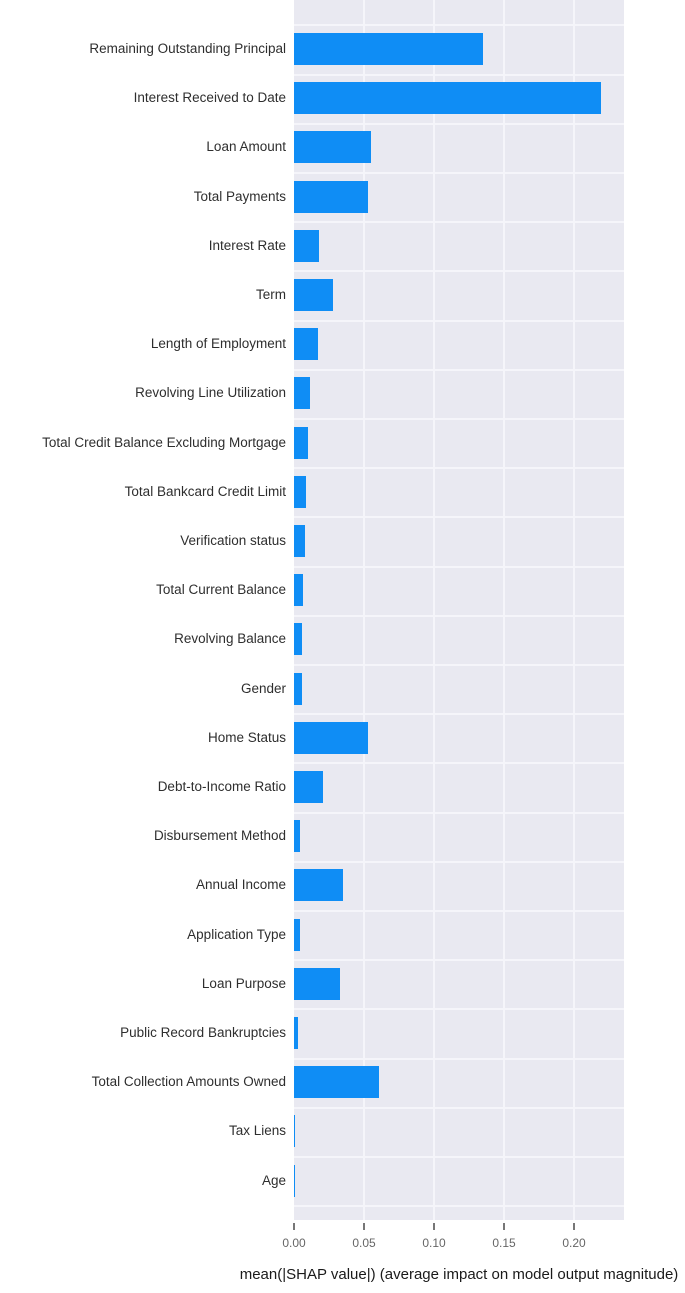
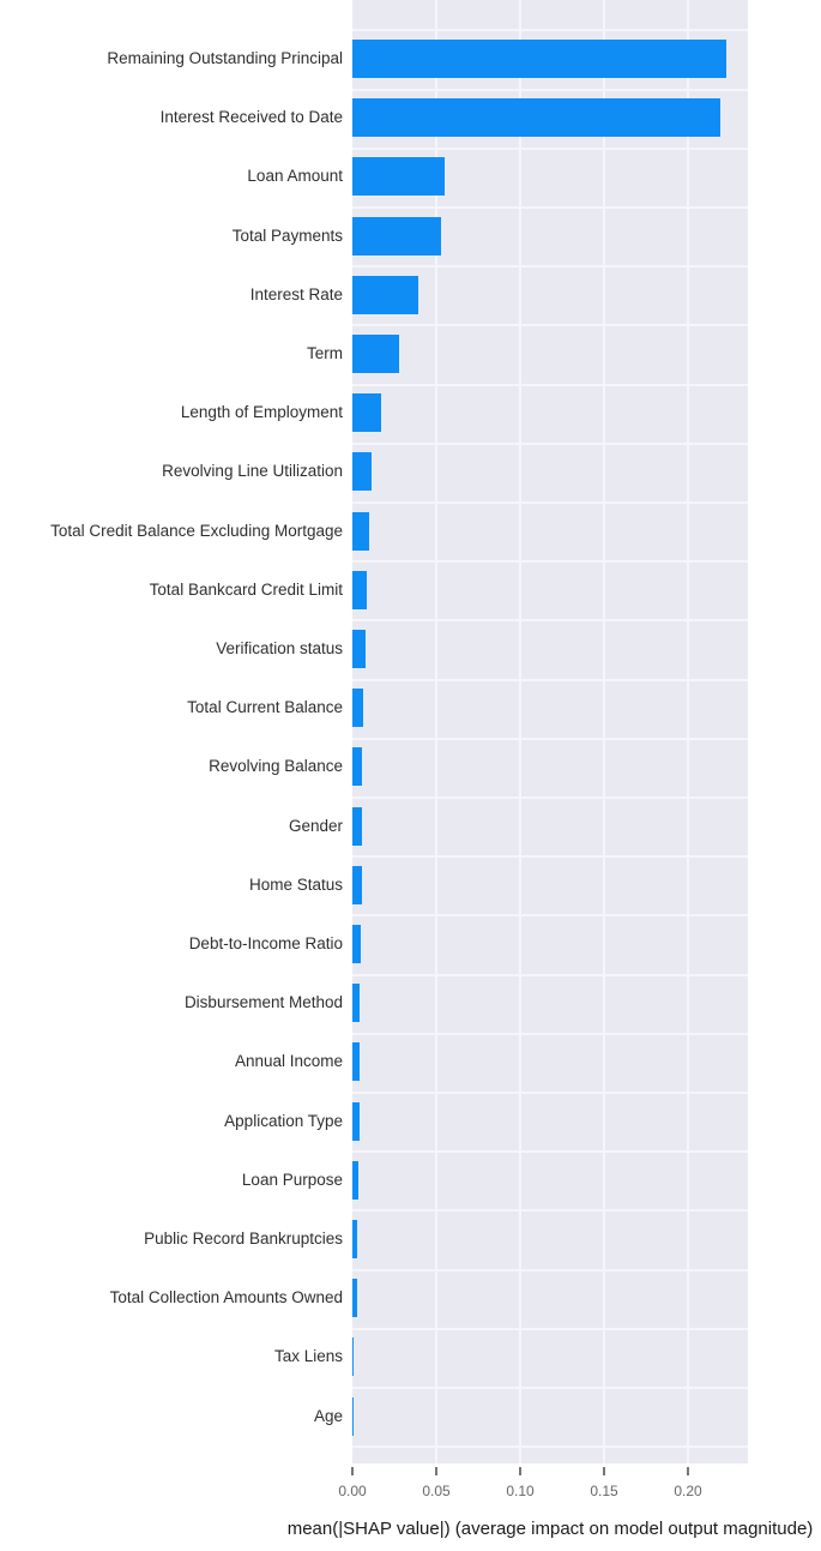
Remaining Outstanding Principal: 0.135 -> 0.223
Interest Rate: 0.018 -> 0.039
Home Status: 0.053 -> 0.005
Debt-to-Income Ratio: 0.021 -> 0.005
Annual Income: 0.035 -> 0.004
Loan Purpose: 0.033 -> 0.004
Total Collection Amounts Owned: 0.061 -> 0.003
